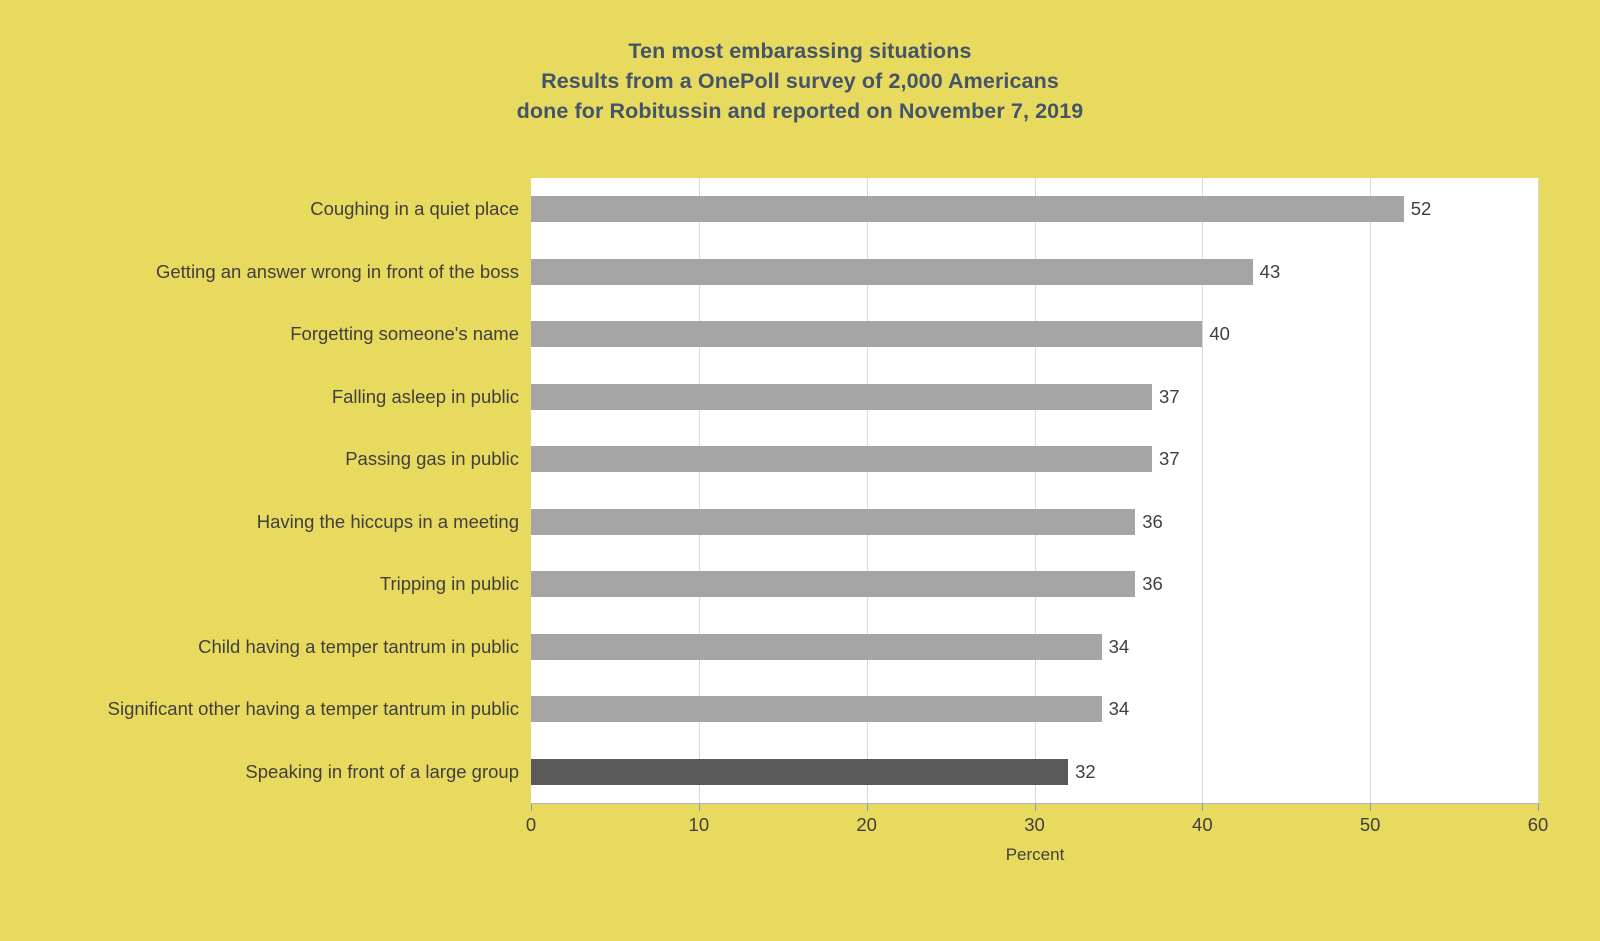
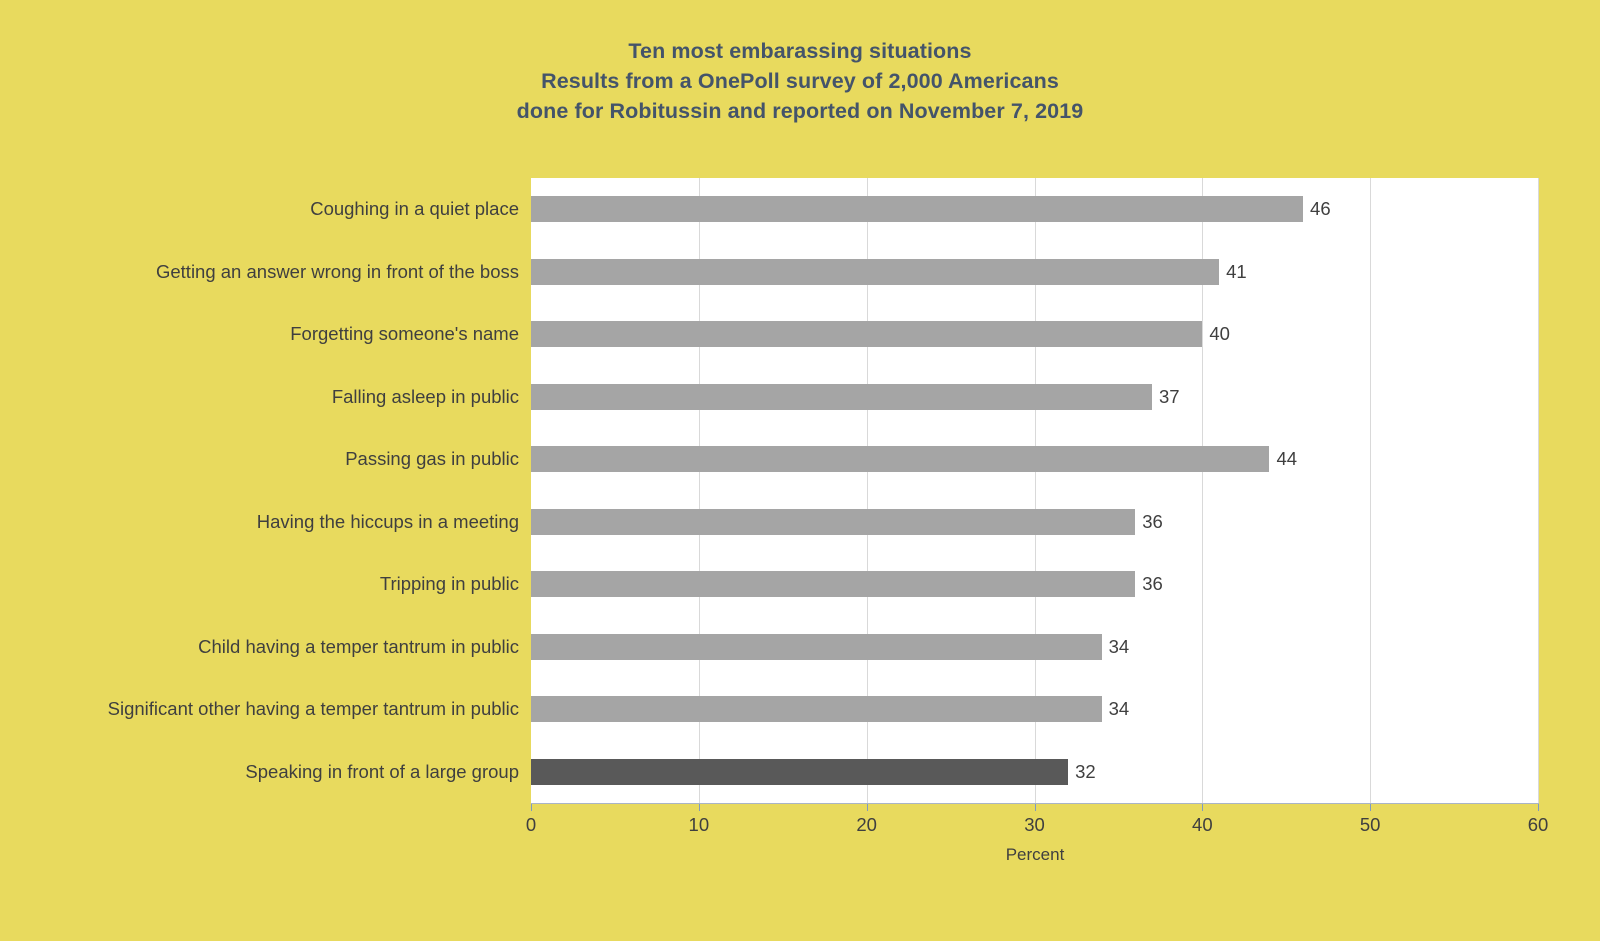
Coughing in a quiet place: 52 -> 46
Getting an answer wrong in front of the boss: 43 -> 41
Passing gas in public: 37 -> 44
